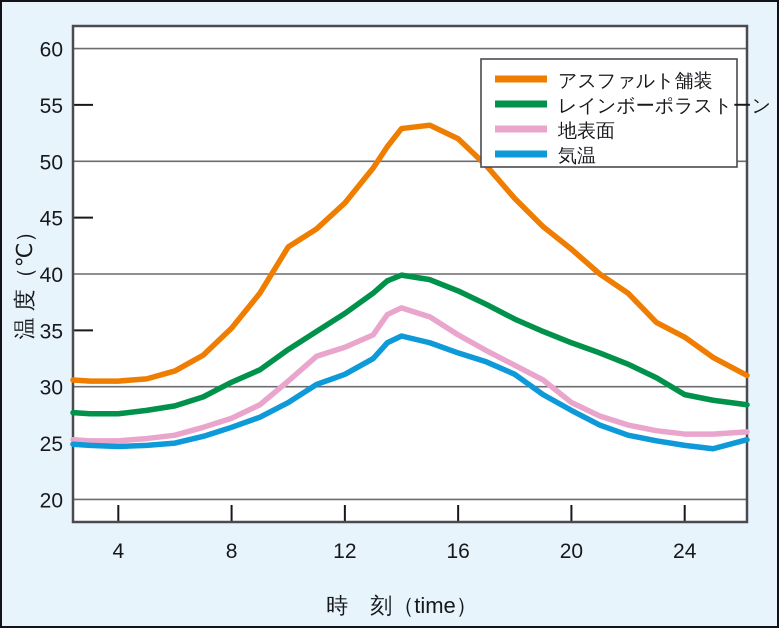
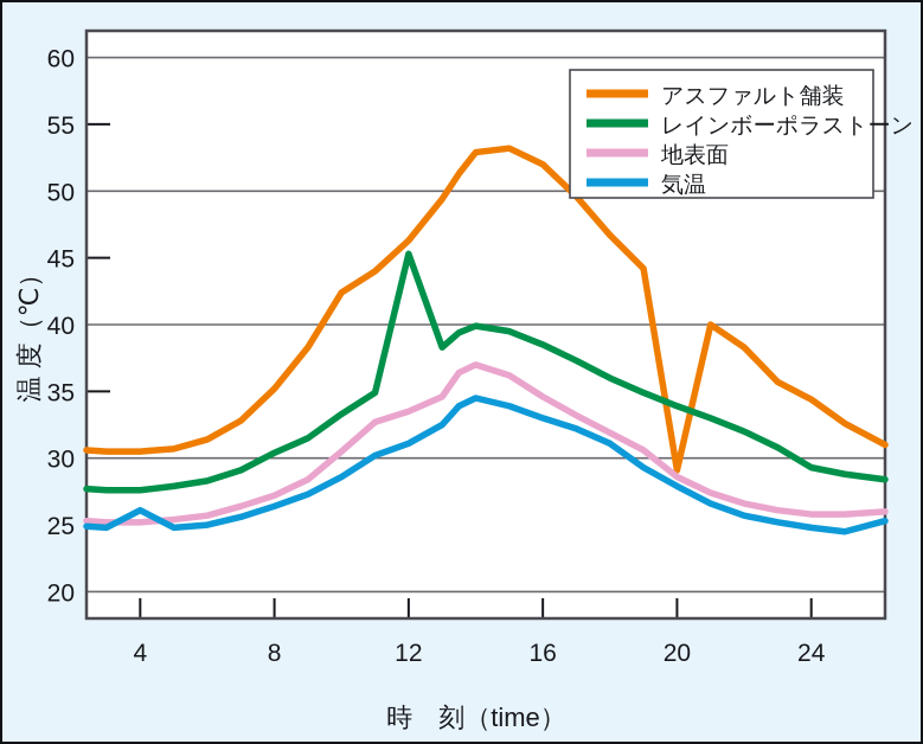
気温/4: 24.7 -> 26.1
レインボーポラストーン/12: 36.5 -> 45.3
アスファルト舗装/20: 42.2 -> 29.1
